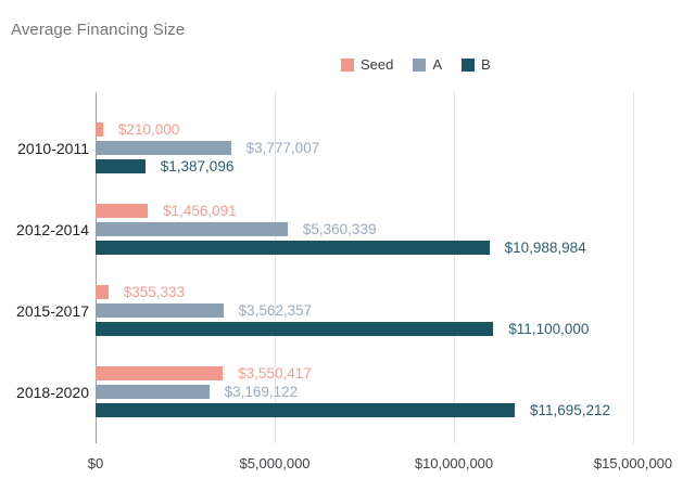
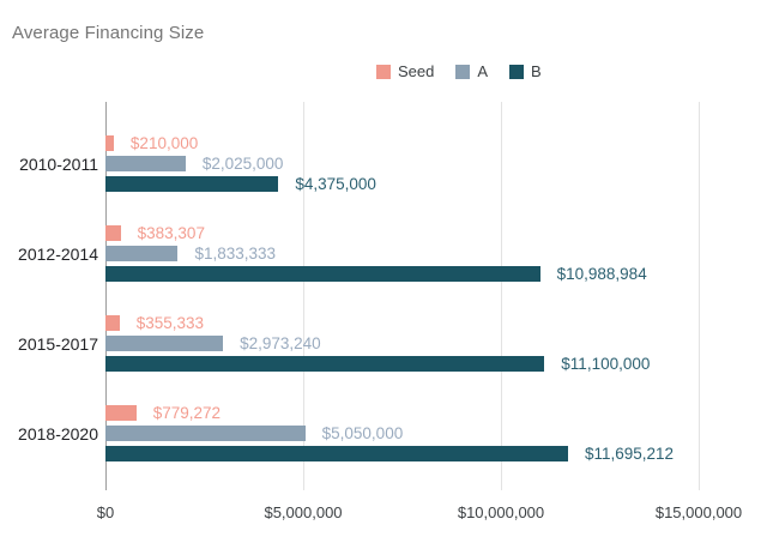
A/2010-2011: $3,777,007 -> $2,025,000
B/2010-2011: $1,387,096 -> $4,375,000
Seed/2012-2014: $1,456,091 -> $383,307
A/2012-2014: $5,360,339 -> $1,833,333
A/2015-2017: $3,562,357 -> $2,973,240
Seed/2018-2020: $3,550,417 -> $779,272
A/2018-2020: $3,169,122 -> $5,050,000
